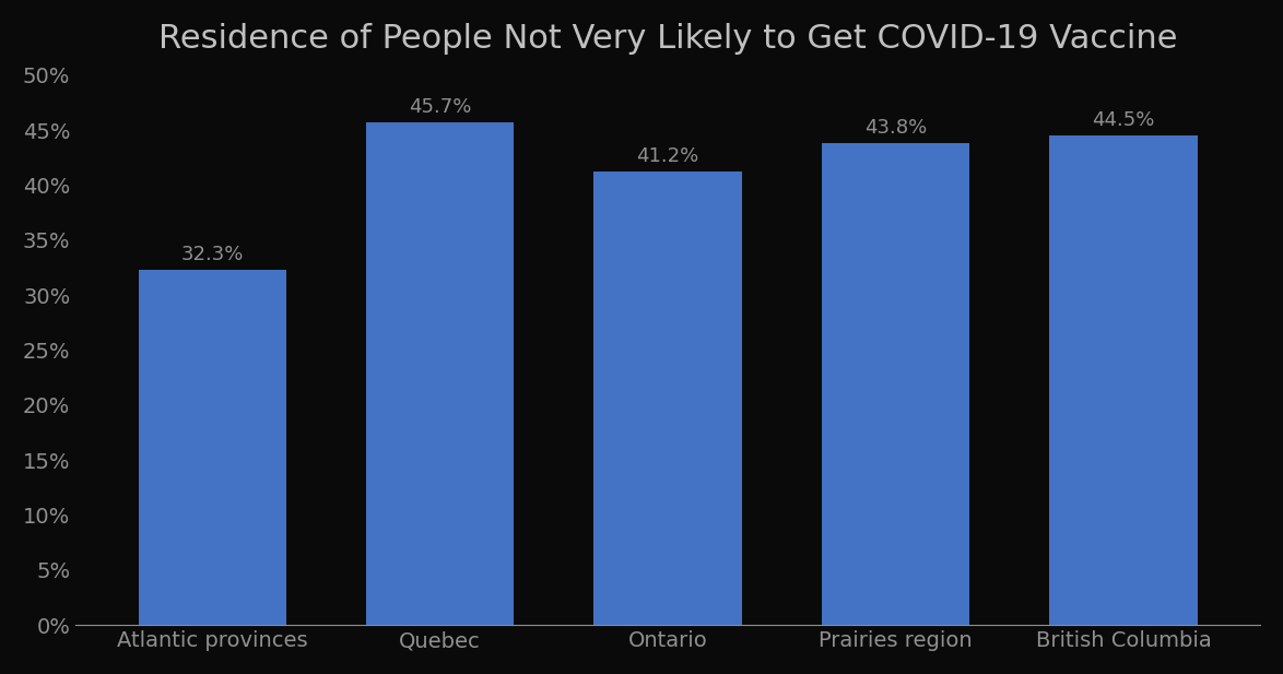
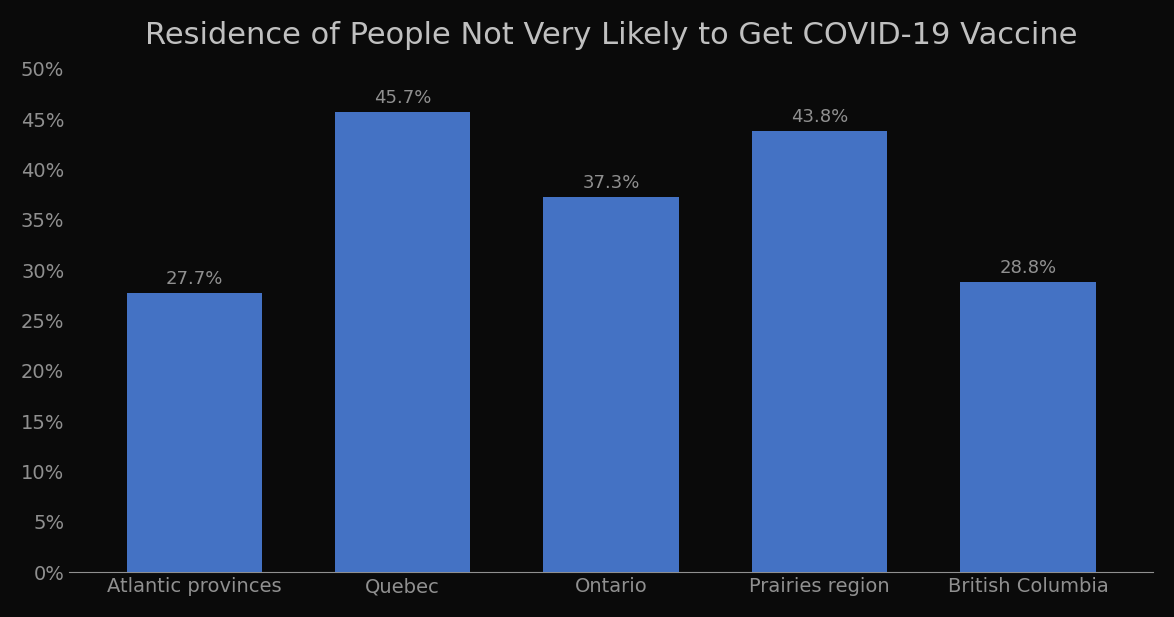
Atlantic provinces: 32.3% -> 27.7%
Ontario: 41.2% -> 37.3%
British Columbia: 44.5% -> 28.8%
